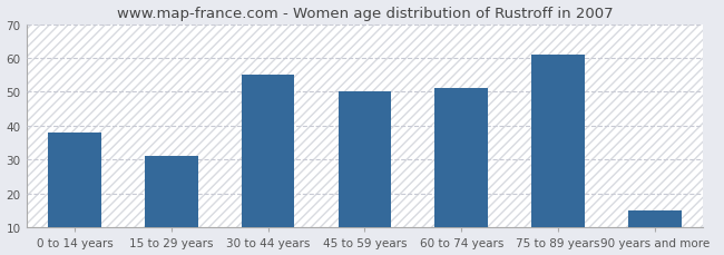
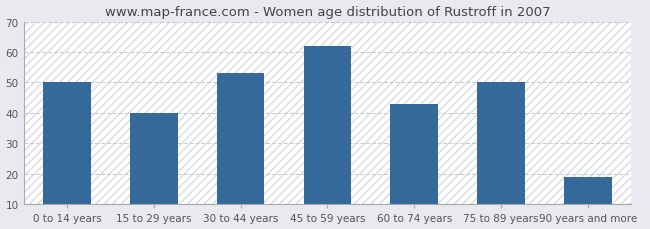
0 to 14 years: 38 -> 50
15 to 29 years: 31 -> 40
30 to 44 years: 55 -> 53
45 to 59 years: 50 -> 62
60 to 74 years: 51 -> 43
75 to 89 years: 61 -> 50
90 years and more: 15 -> 19
